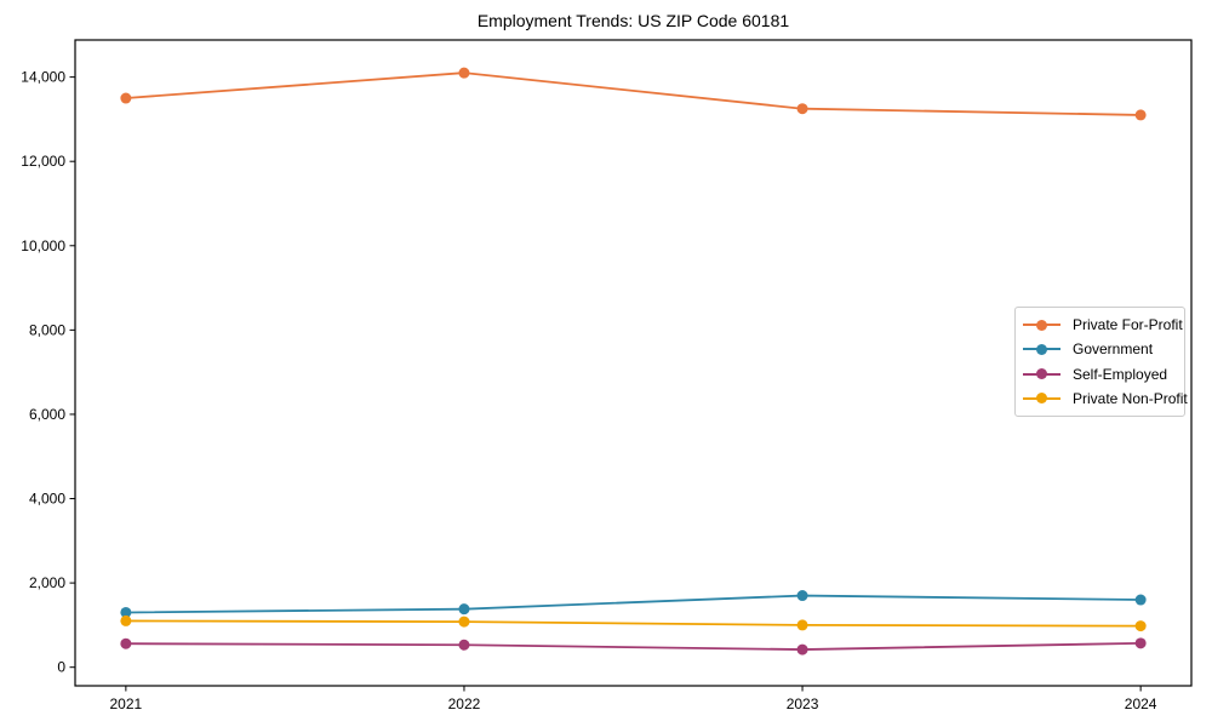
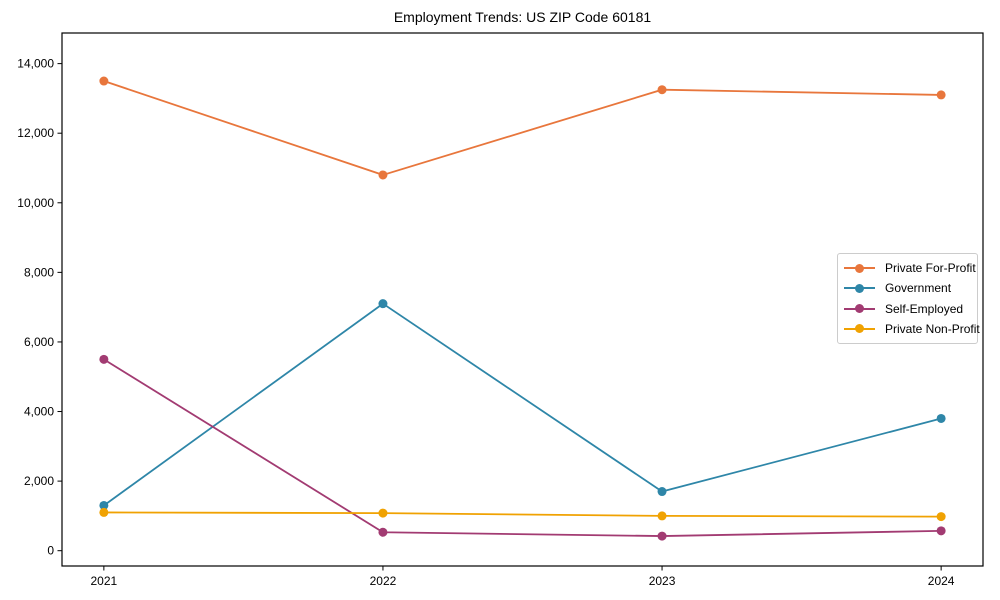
Self-Employed/2021: 600 -> 5500
Private For-Profit/2022: 14100 -> 10800
Government/2022: 1400 -> 7100
Government/2024: 1600 -> 3800
